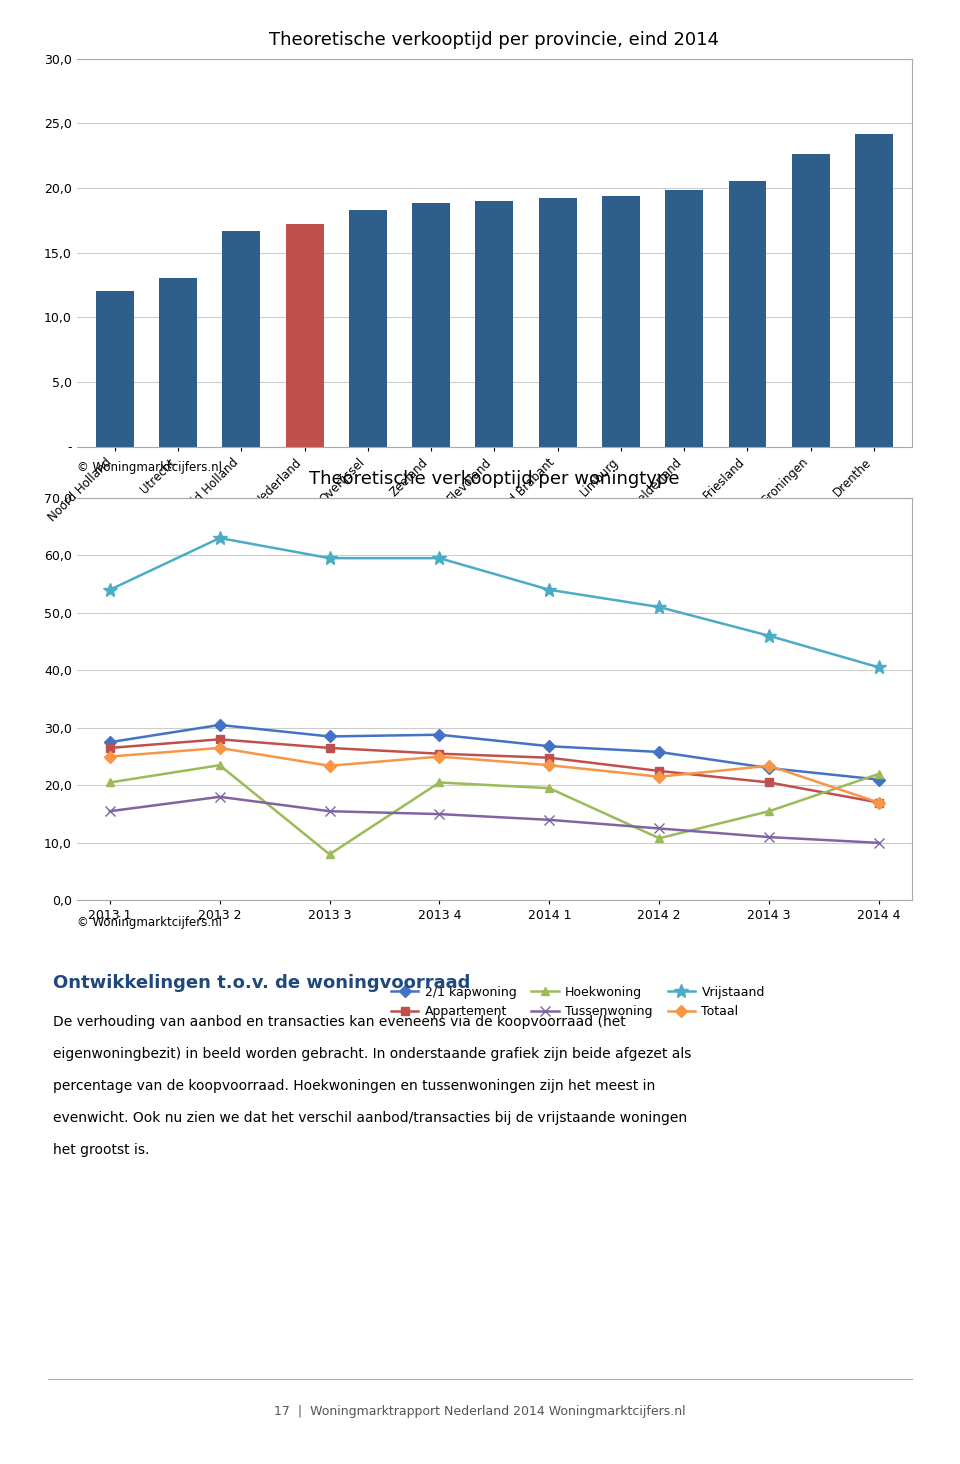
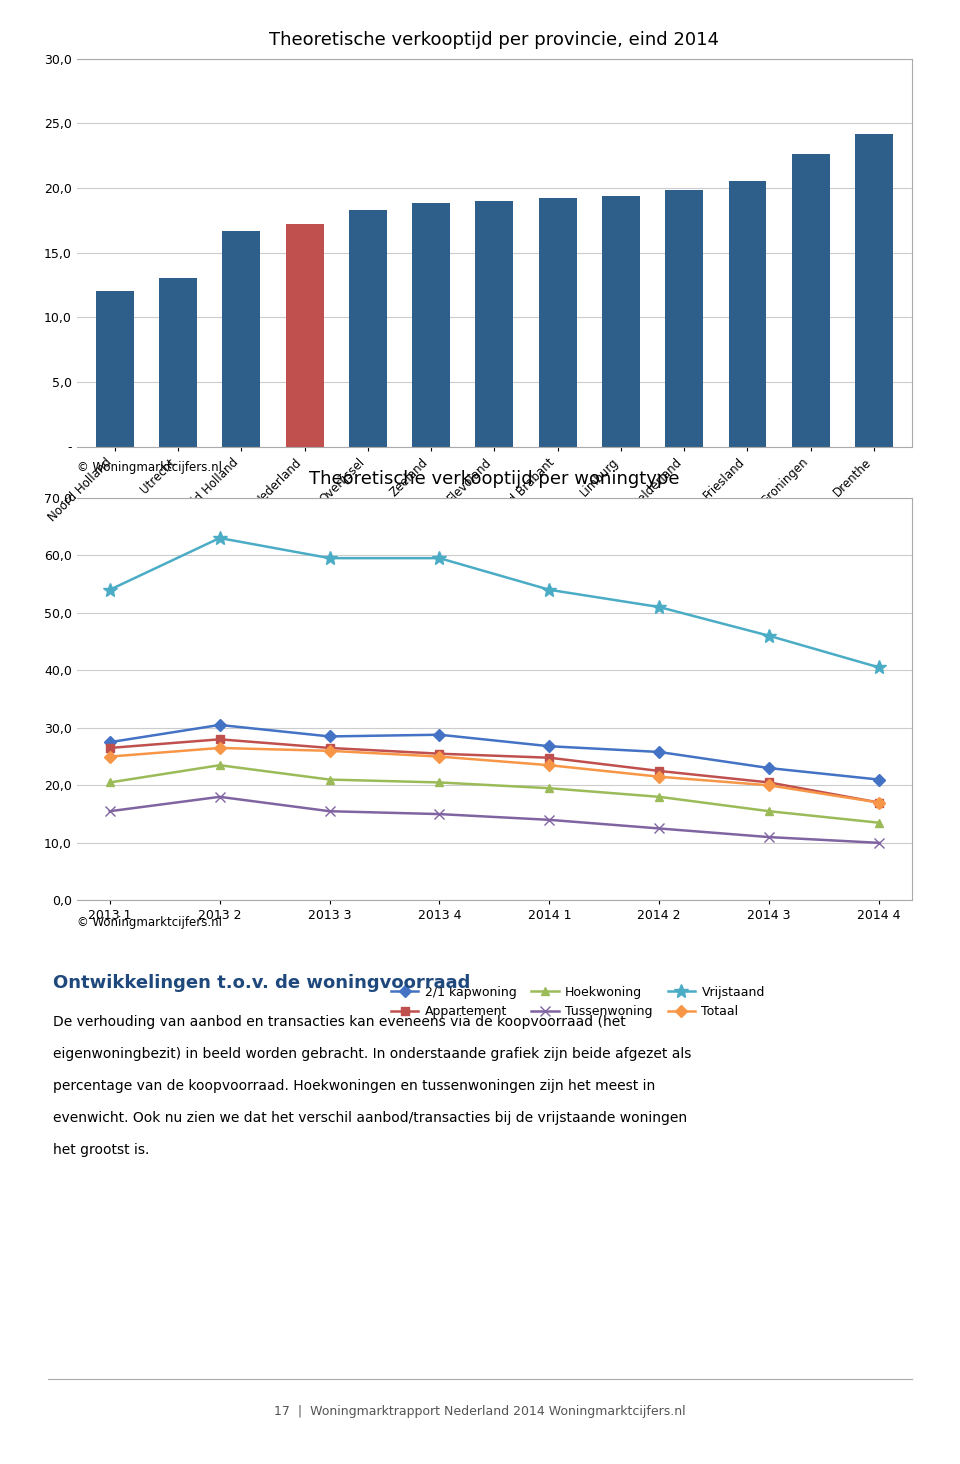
Hoekwoning/2013 3: 8,0 -> 21,0
Totaal/2013 3: 23,4 -> 26,0
Hoekwoning/2014 2: 10,8 -> 18,0
Totaal/2014 3: 23,4 -> 20,0
Hoekwoning/2014 4: 22,0 -> 13,5
